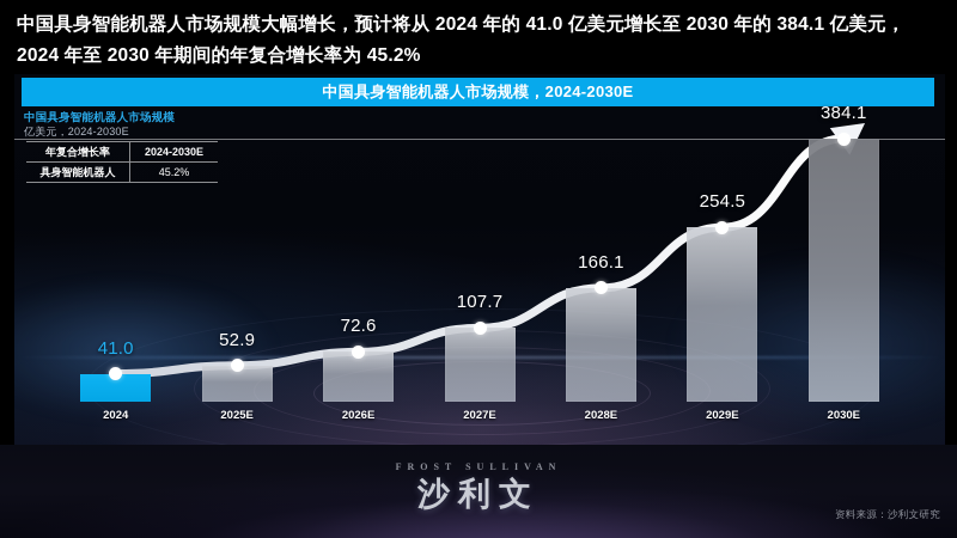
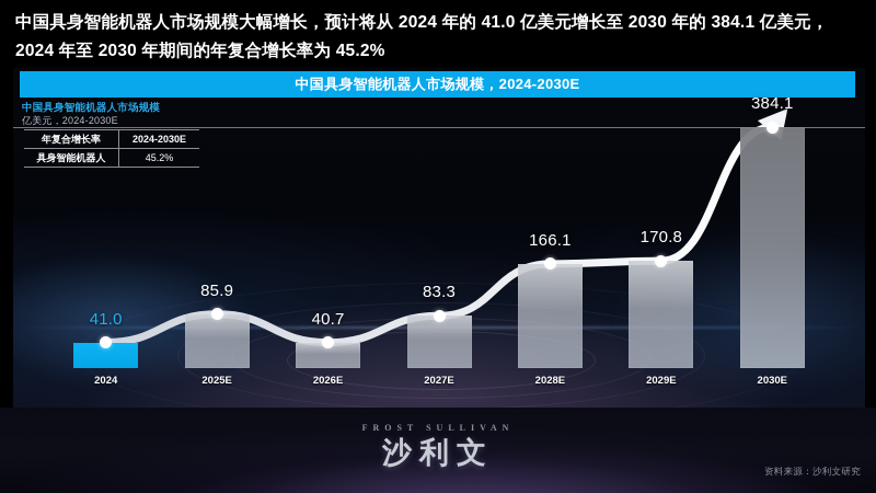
2025E: 52.9 -> 85.9
2026E: 72.6 -> 40.7
2027E: 107.7 -> 83.3
2029E: 254.5 -> 170.8
